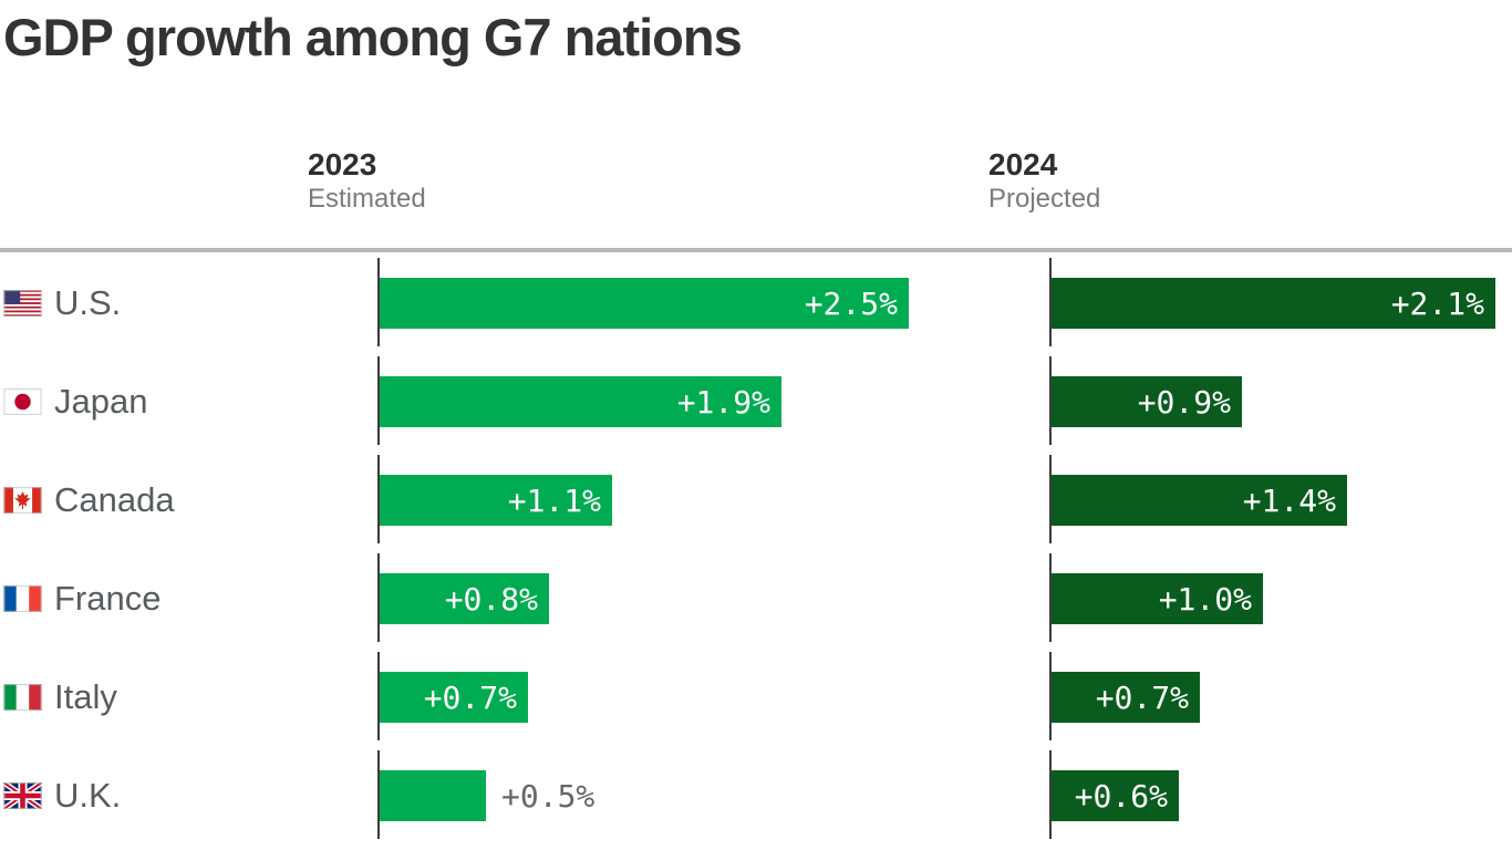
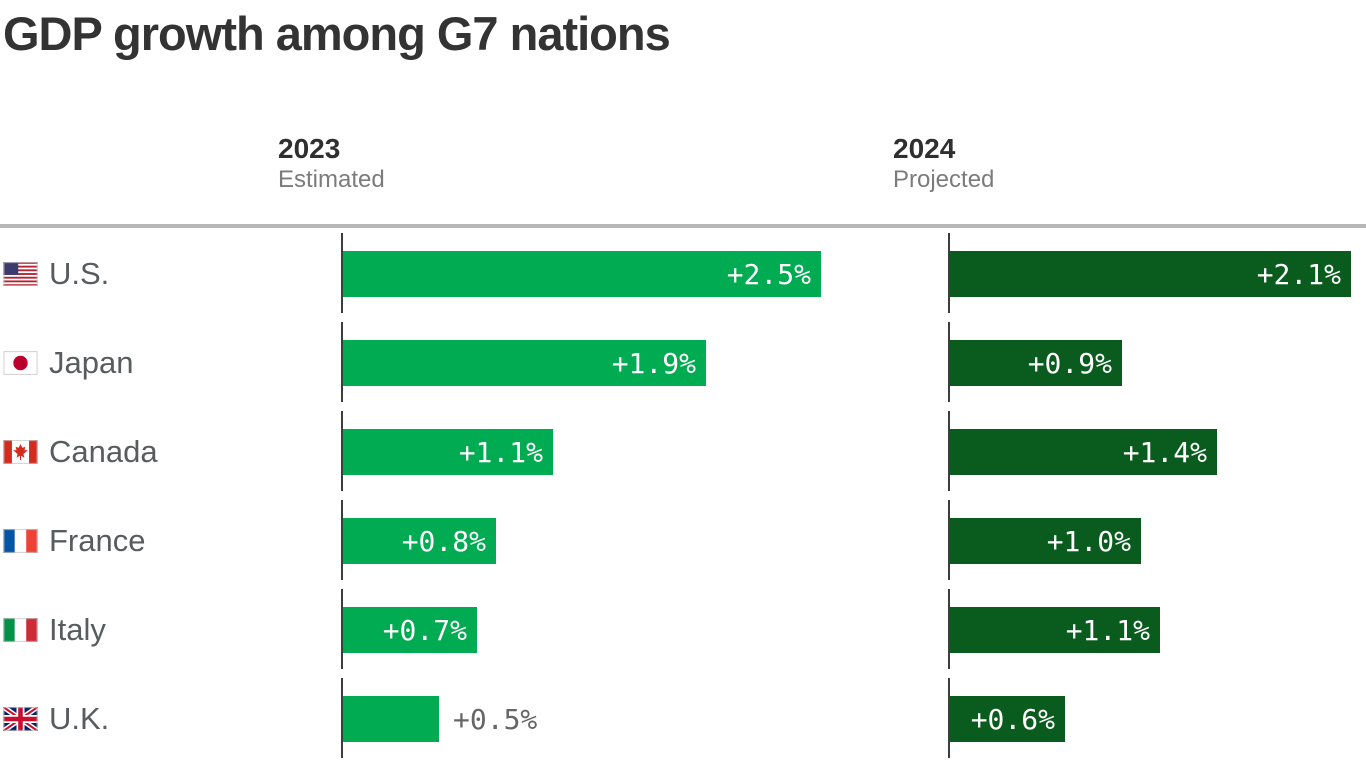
2024 Projected/Italy: +0.7% -> +1.1%
